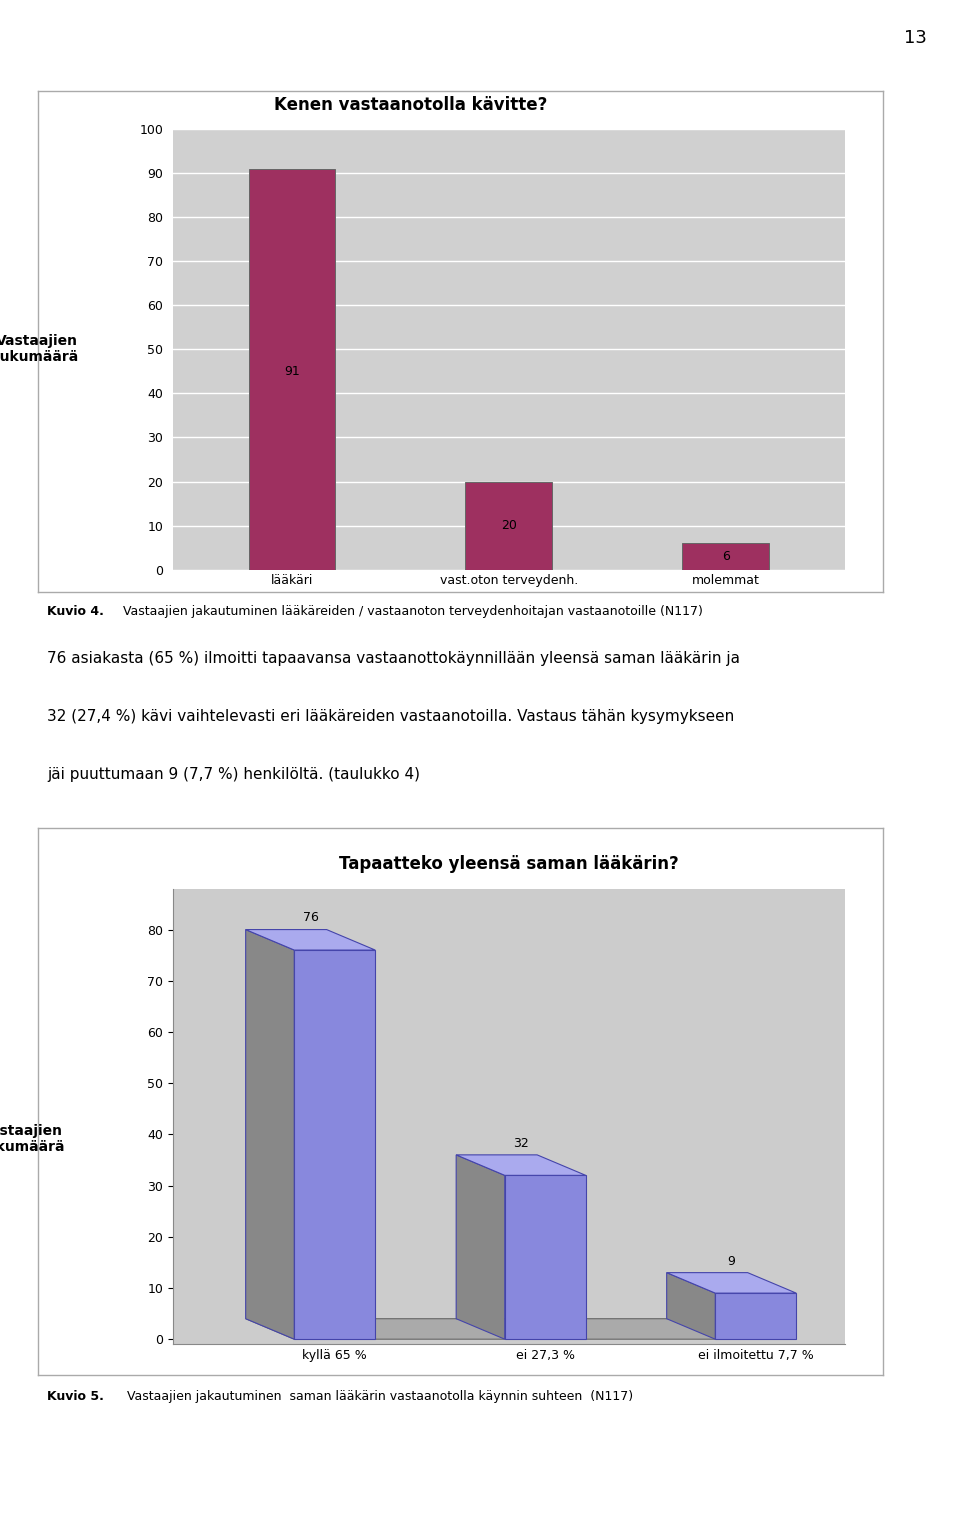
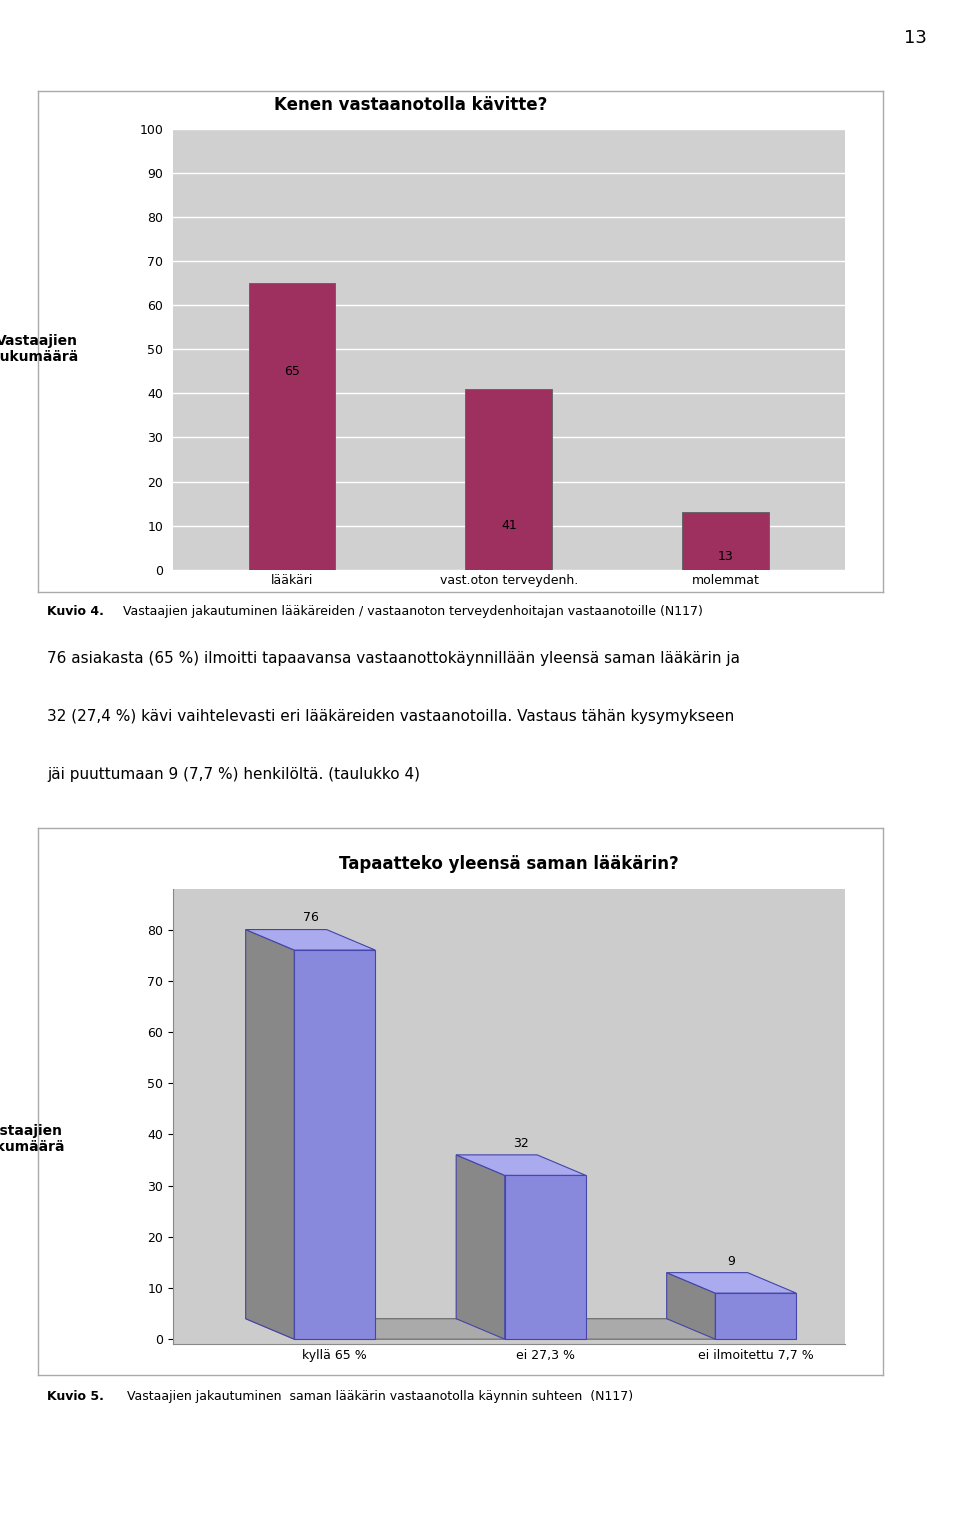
lääkäri: 91 -> 65
vast.oton terveydenh.: 20 -> 41
molemmat: 6 -> 13
